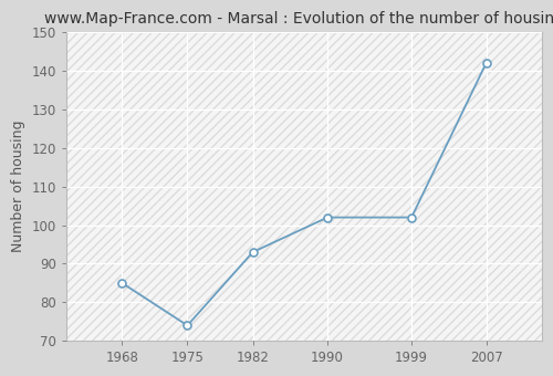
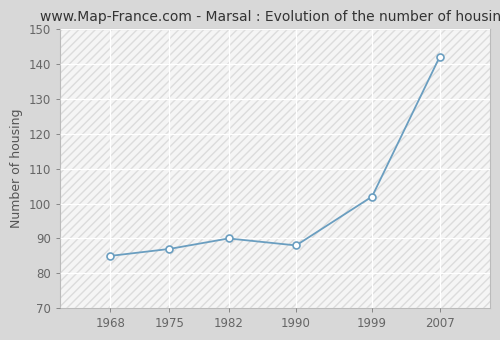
1975: 74 -> 87
1982: 93 -> 90
1990: 102 -> 88
